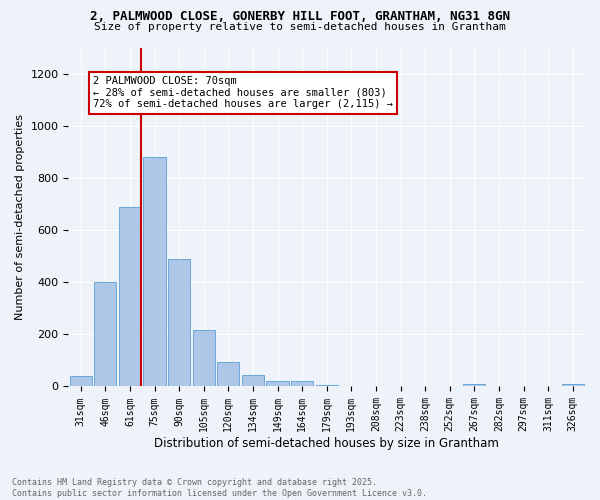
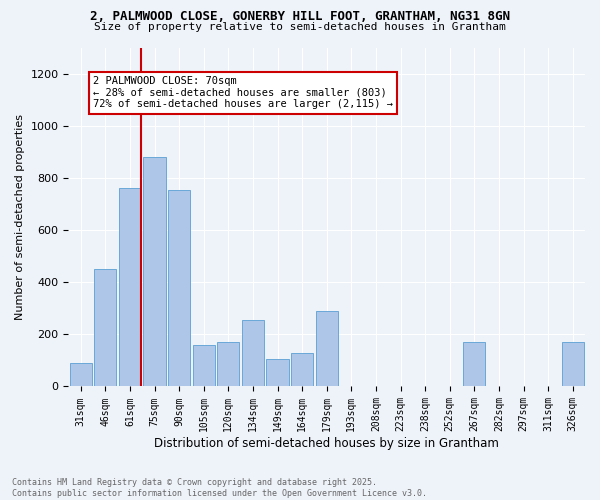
31sqm: 40 -> 90
46sqm: 400 -> 450
61sqm: 690 -> 760
90sqm: 490 -> 755
105sqm: 215 -> 160
120sqm: 95 -> 170
134sqm: 43 -> 255
149sqm: 22 -> 105
164sqm: 20 -> 130
179sqm: 5 -> 290
267sqm: 10 -> 170
326sqm: 10 -> 170
